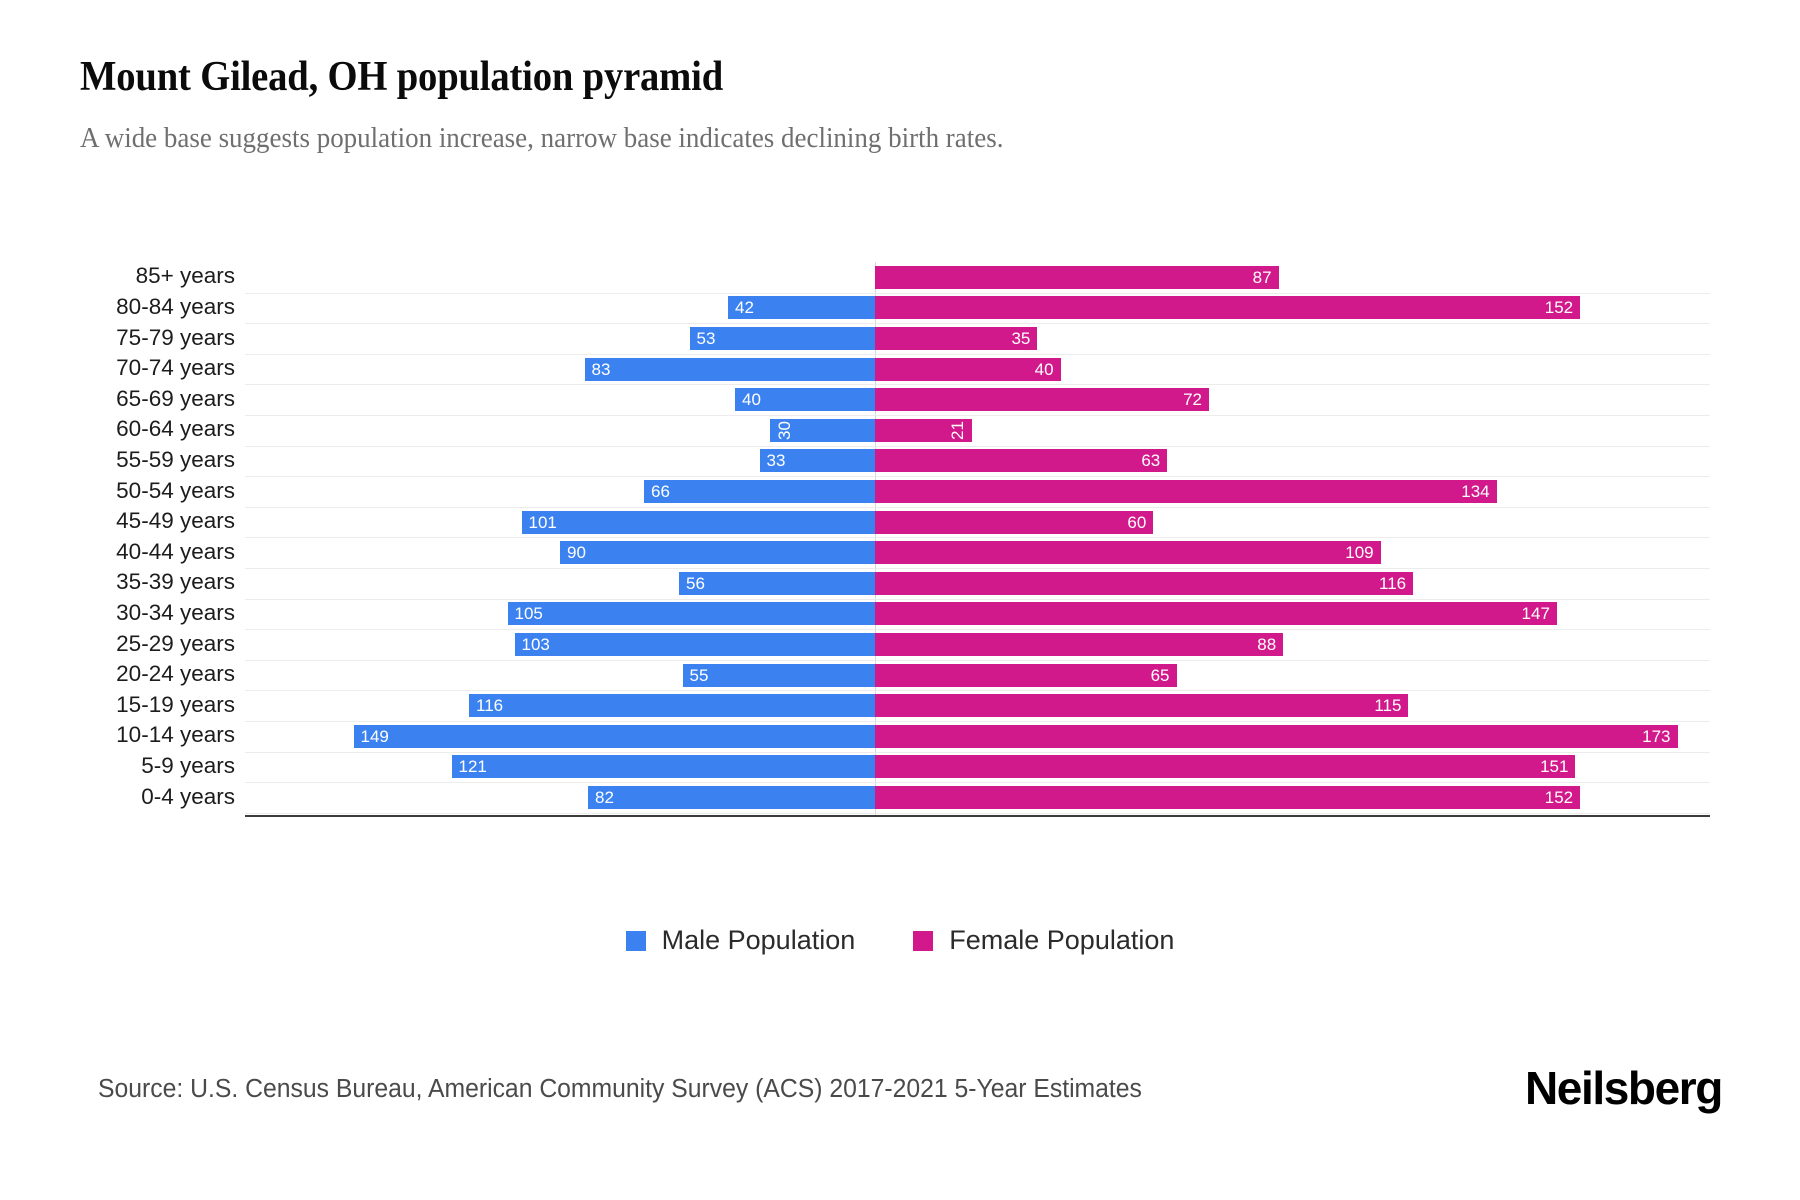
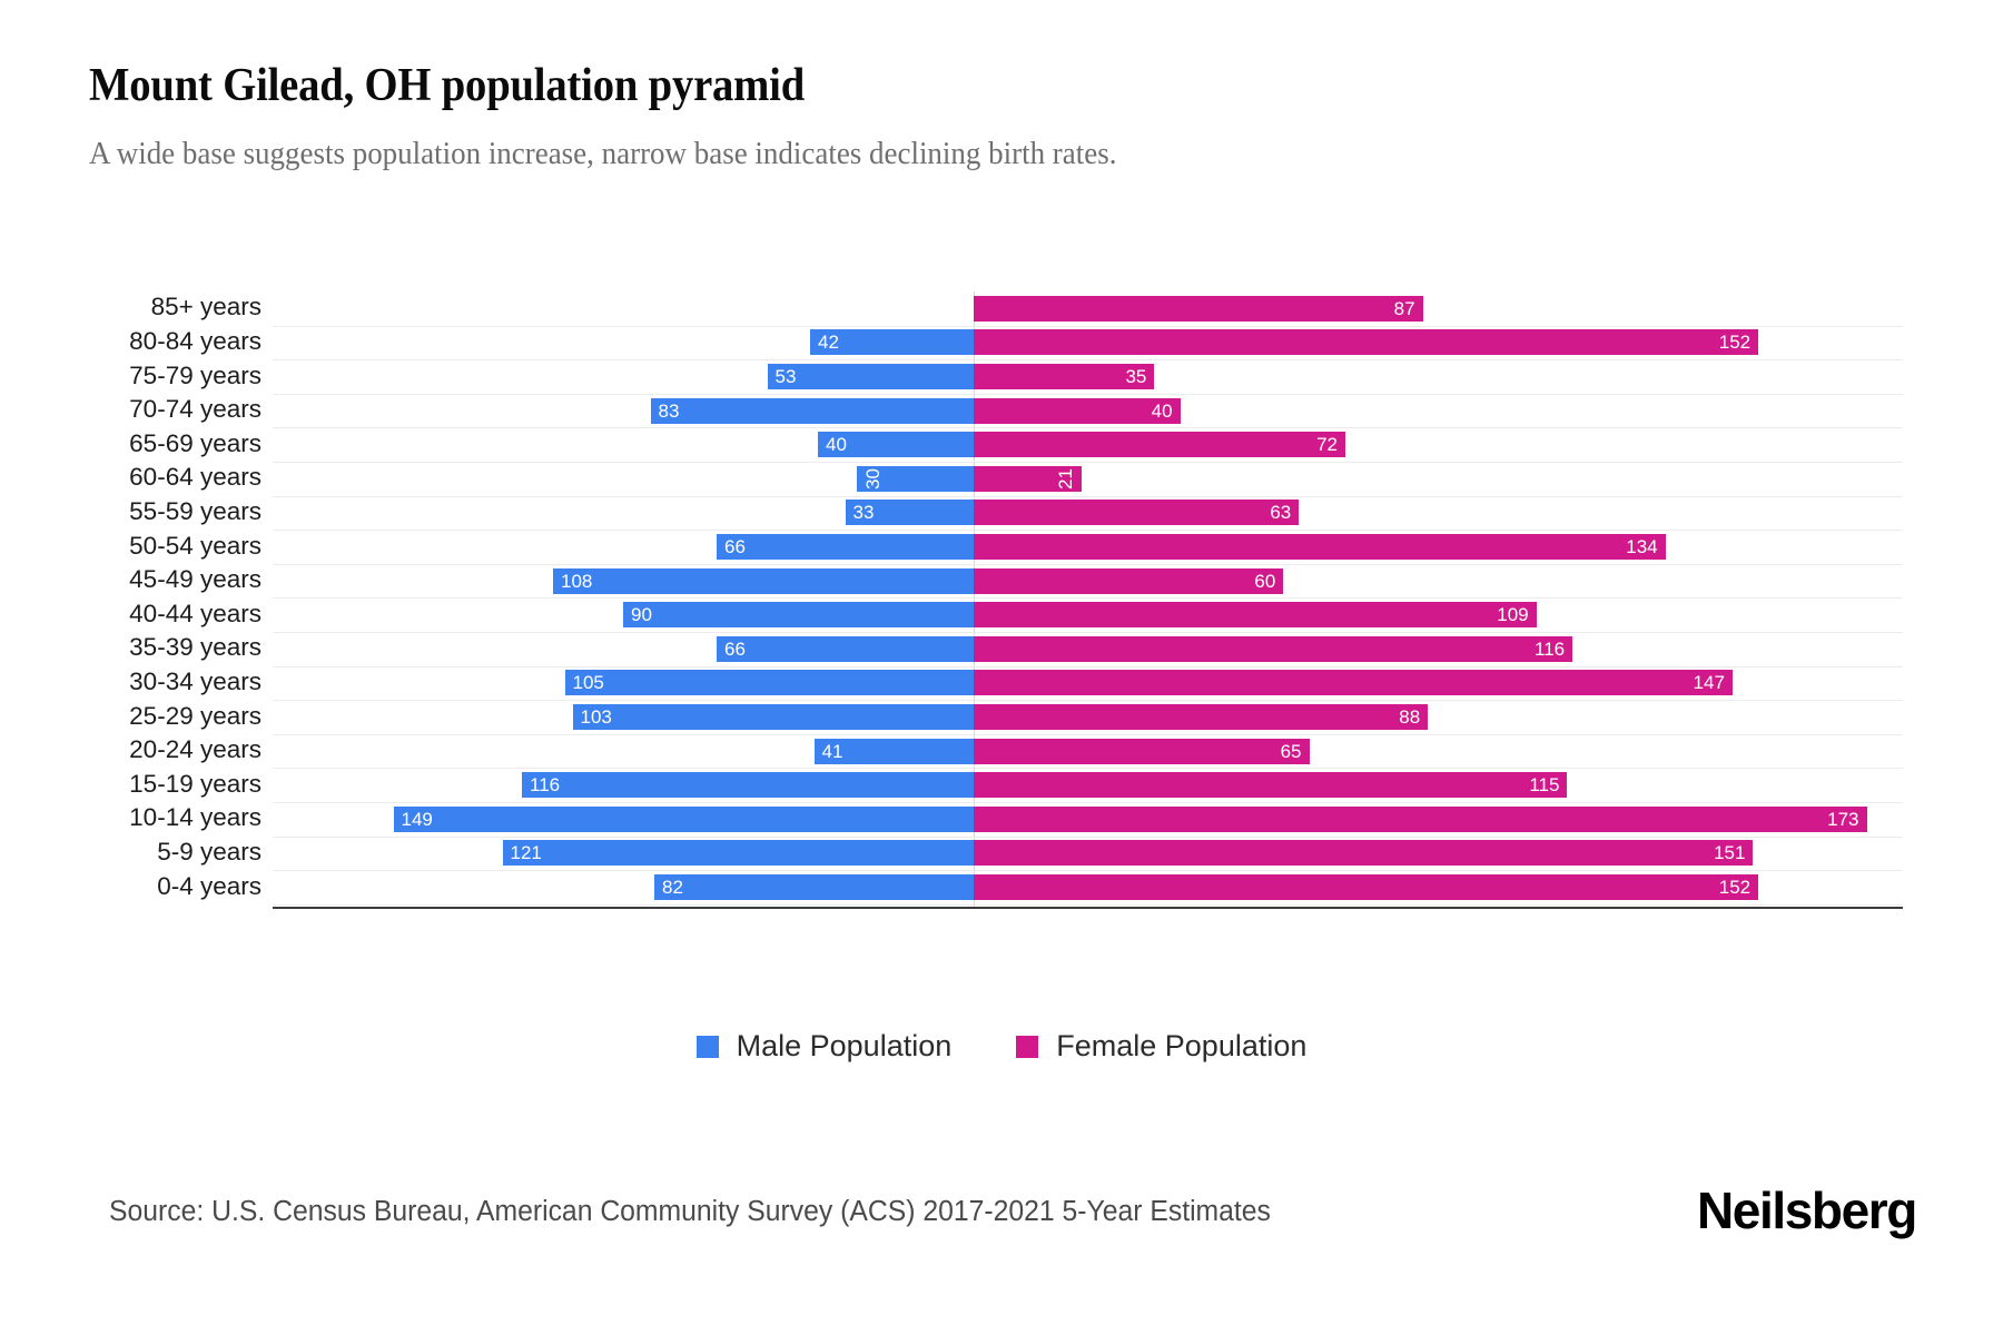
Male Population/45-49 years: 101 -> 108
Male Population/35-39 years: 56 -> 66
Male Population/20-24 years: 55 -> 41
